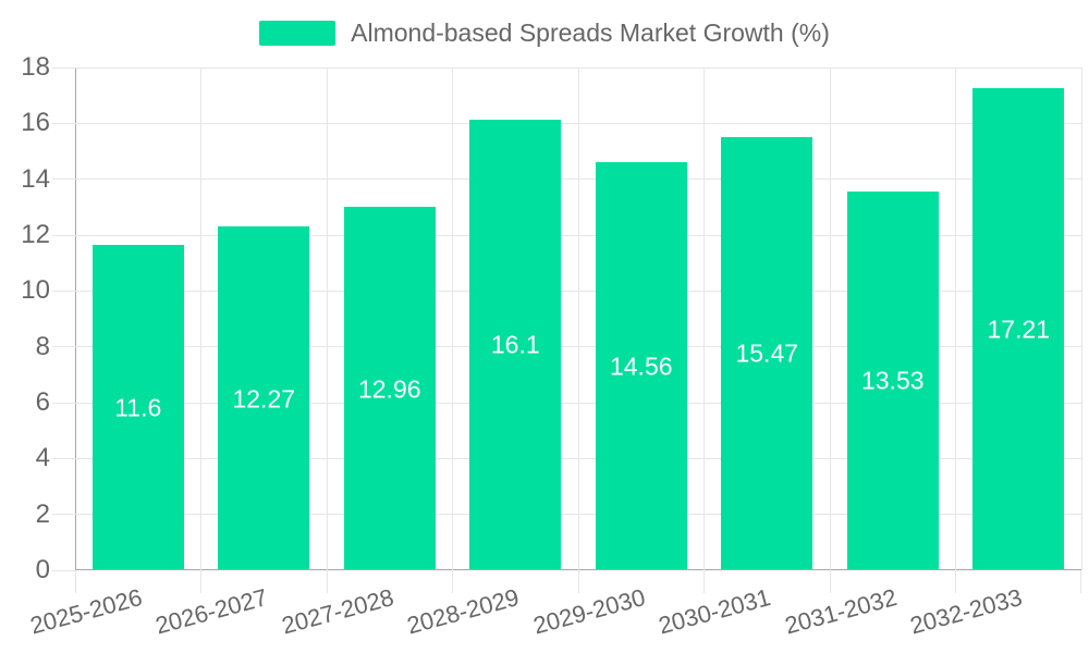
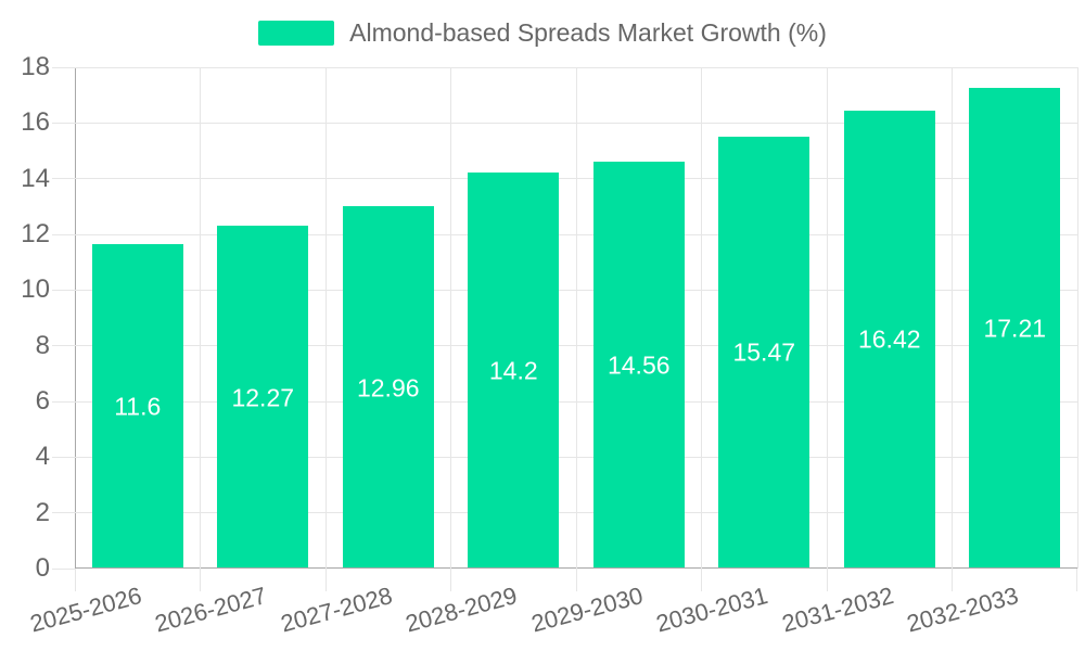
2028-2029: 16.1 -> 14.2
2031-2032: 13.53 -> 16.42
